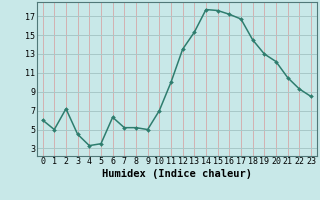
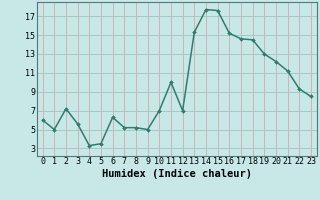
3: 4.5 -> 5.6
12: 13.5 -> 7.0
16: 17.2 -> 15.2
17: 16.7 -> 14.6
21: 10.5 -> 11.2
